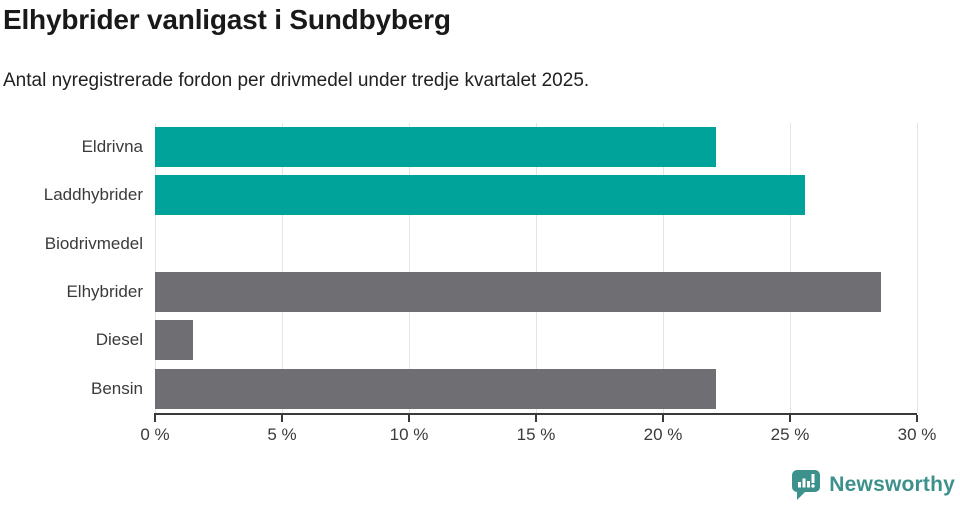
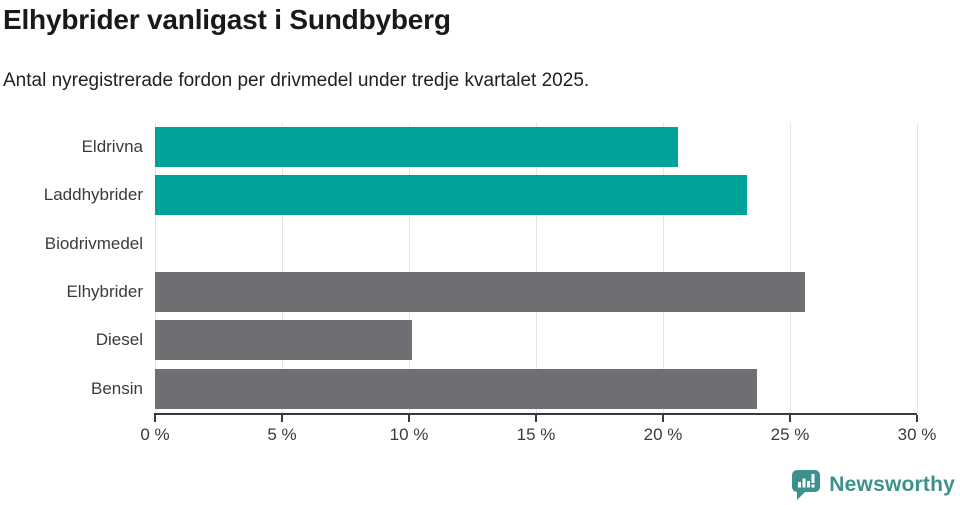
Eldrivna: 22.1% -> 20.6%
Laddhybrider: 25.6% -> 23.3%
Elhybrider: 28.6% -> 25.6%
Diesel: 1.5% -> 10.1%
Bensin: 22.1% -> 23.7%
